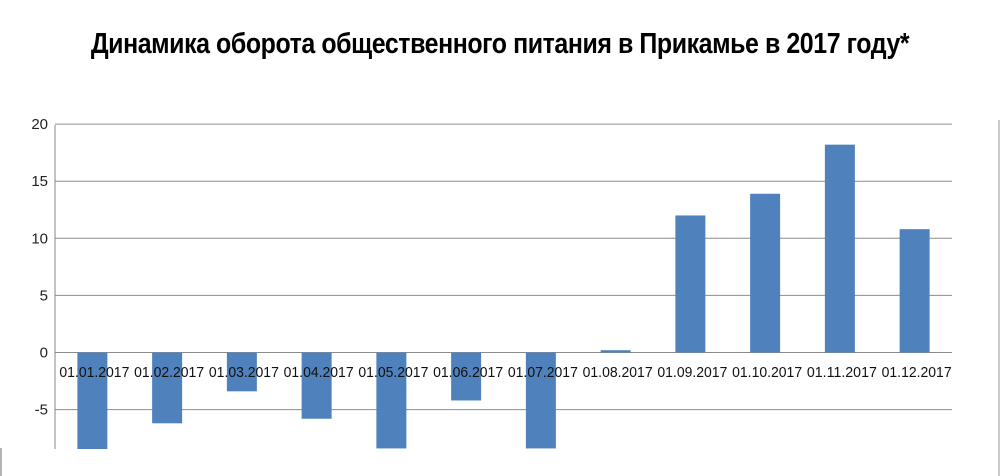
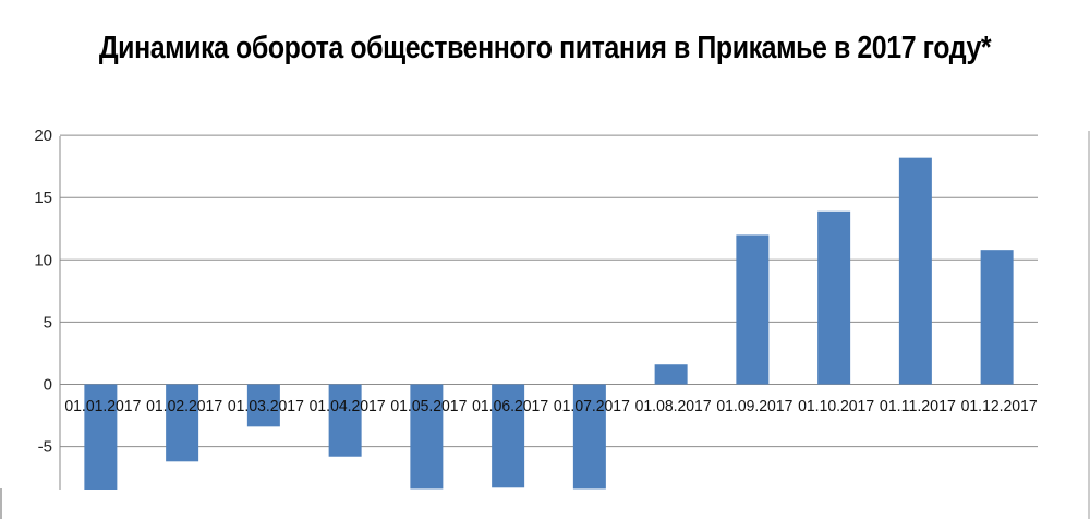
01.06.2017: -4.2 -> -8.3
01.08.2017: 0.2 -> 1.6
